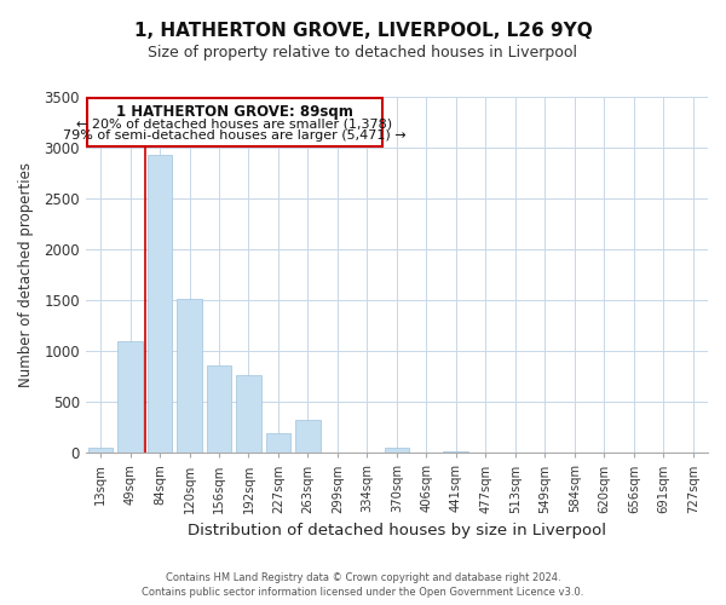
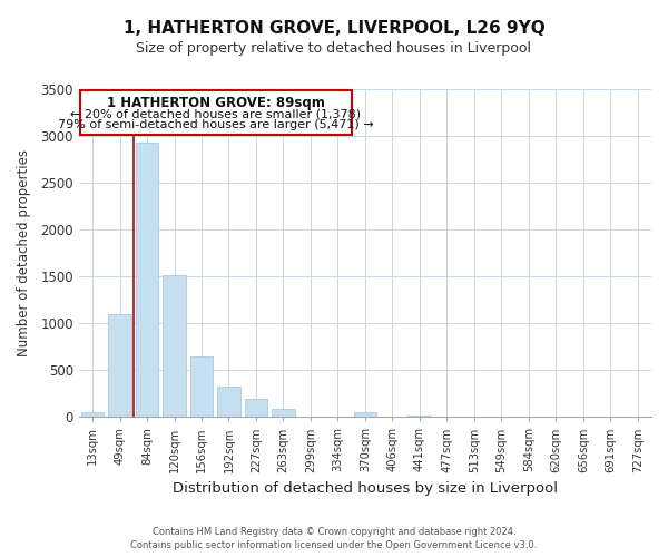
156sqm: 860 -> 640
192sqm: 760 -> 330
263sqm: 320 -> 80
